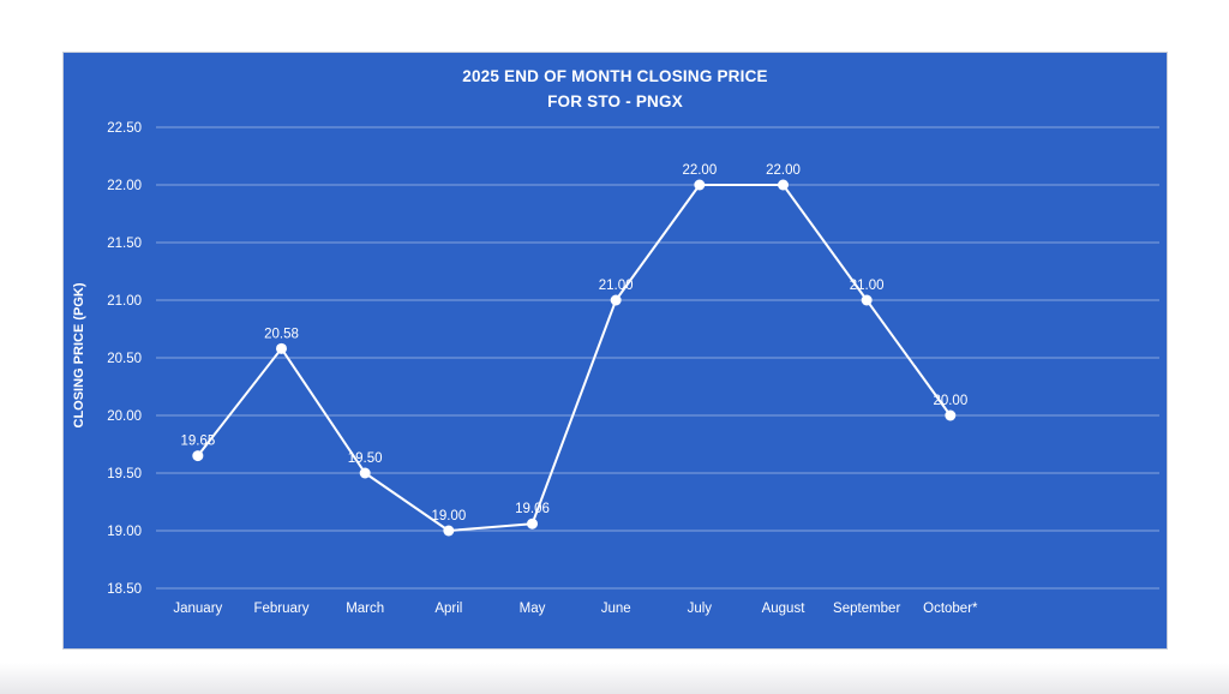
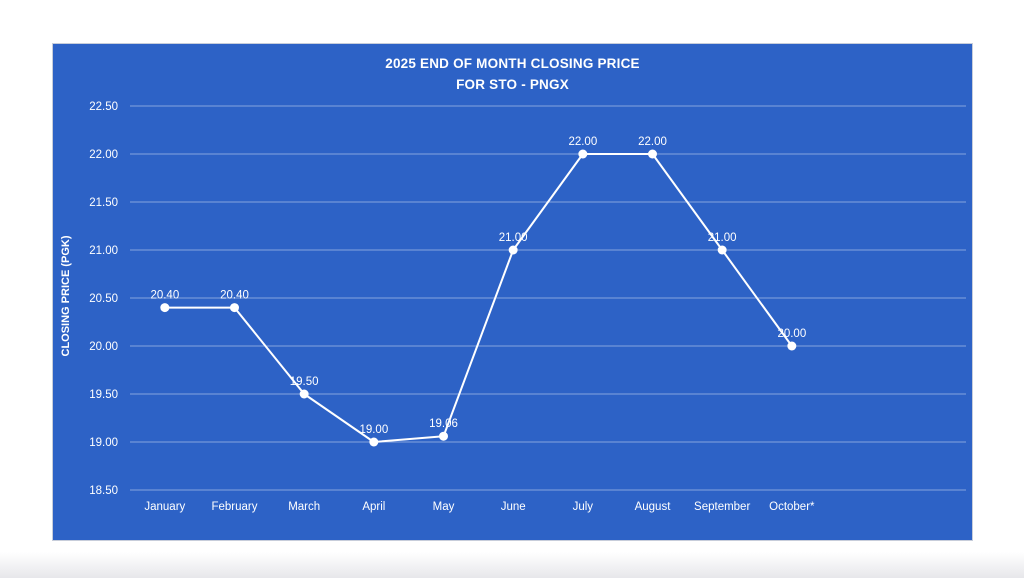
January: 19.65 -> 20.40
February: 20.58 -> 20.40
